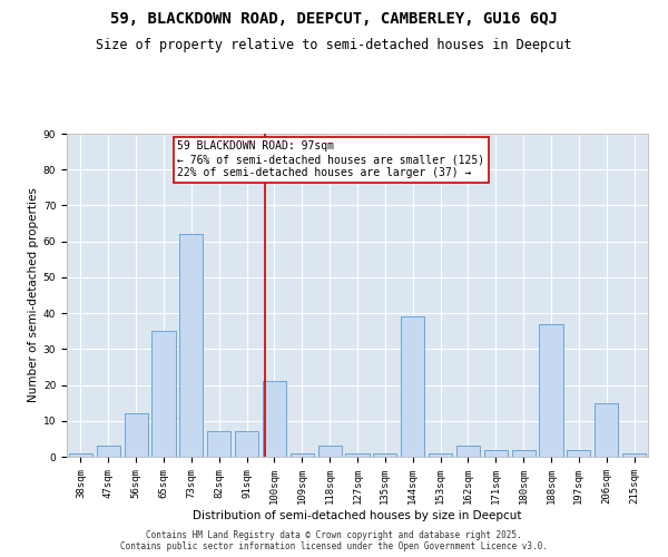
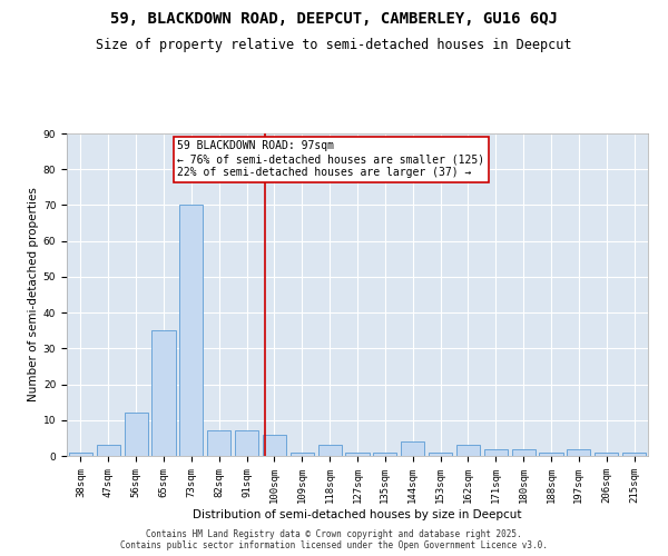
73sqm: 62 -> 70
100sqm: 21 -> 6
144sqm: 39 -> 4
188sqm: 37 -> 1
206sqm: 15 -> 1
